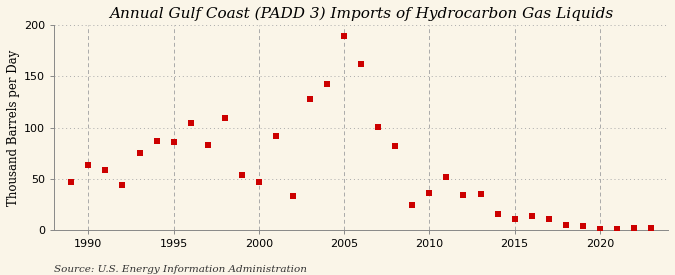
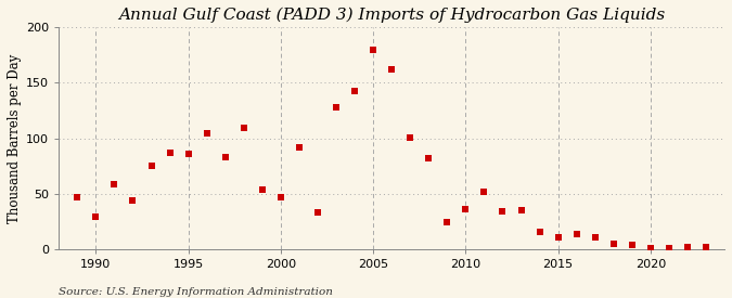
1990: 63 -> 29
2005: 190 -> 180
